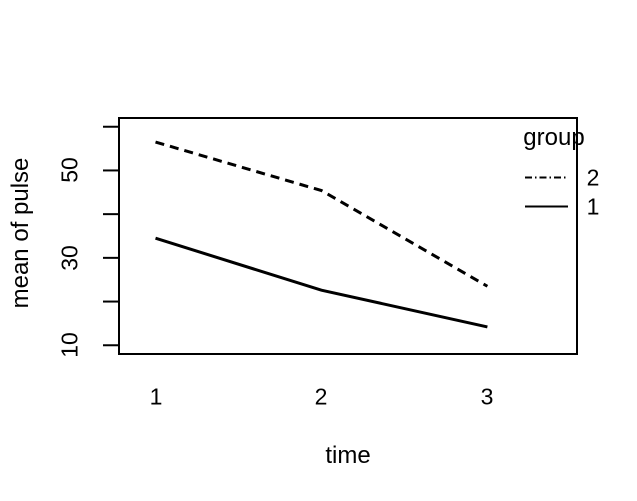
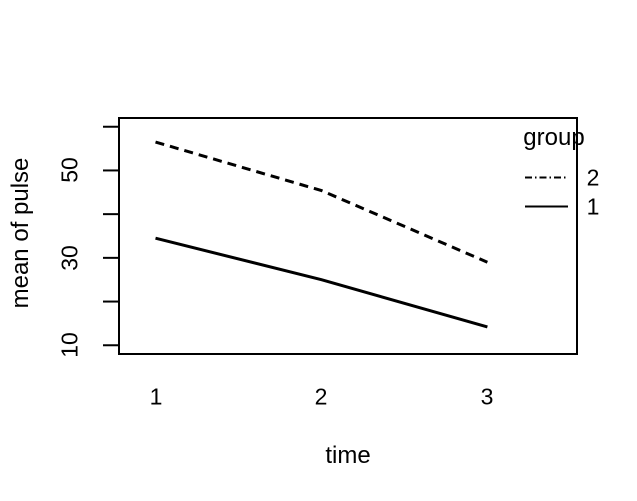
1/2: 23 -> 25
2/3: 24 -> 29
